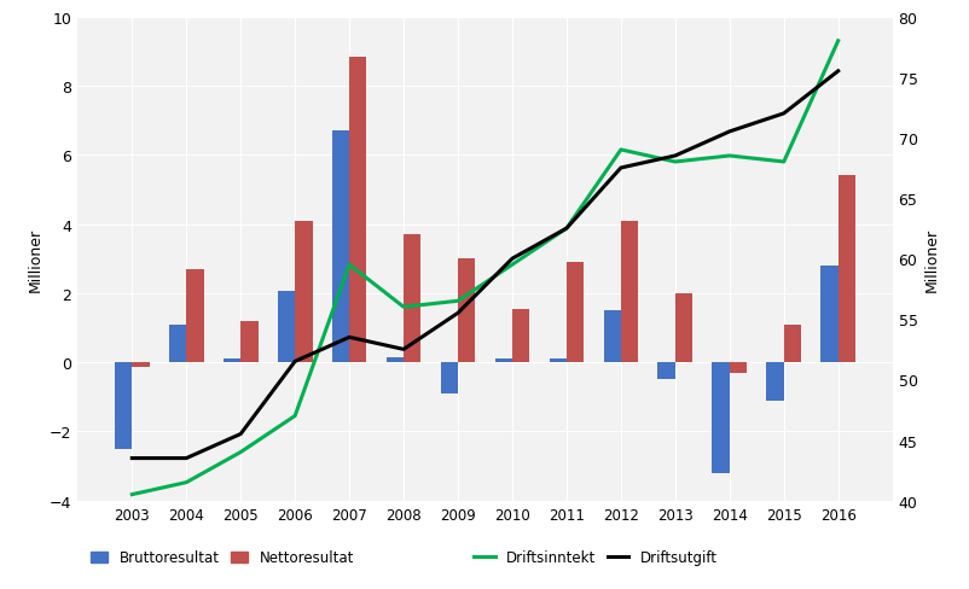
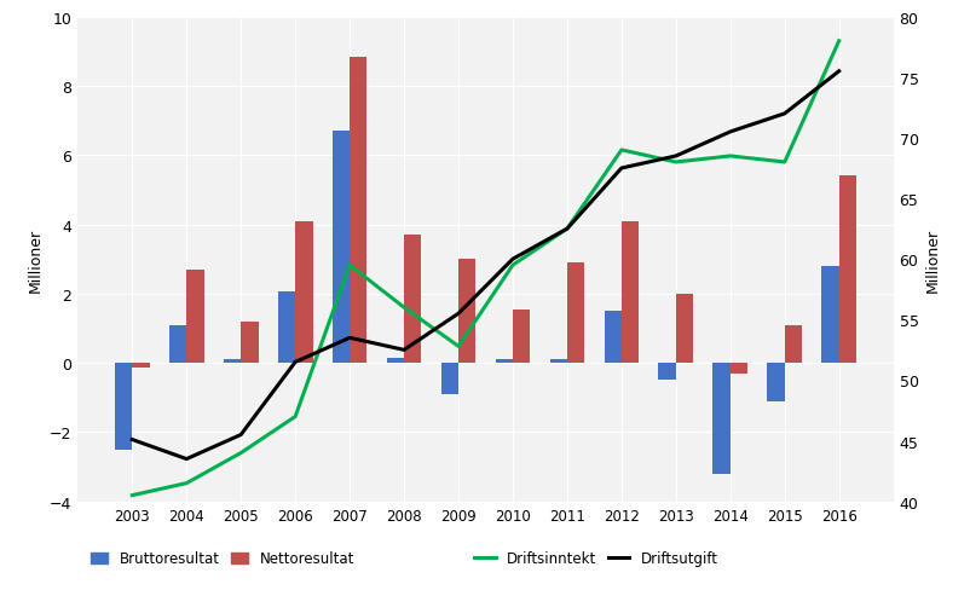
Driftsutgift/2003: 43.5 -> 45.1
Driftsinntekt/2009: 56.5 -> 52.8
